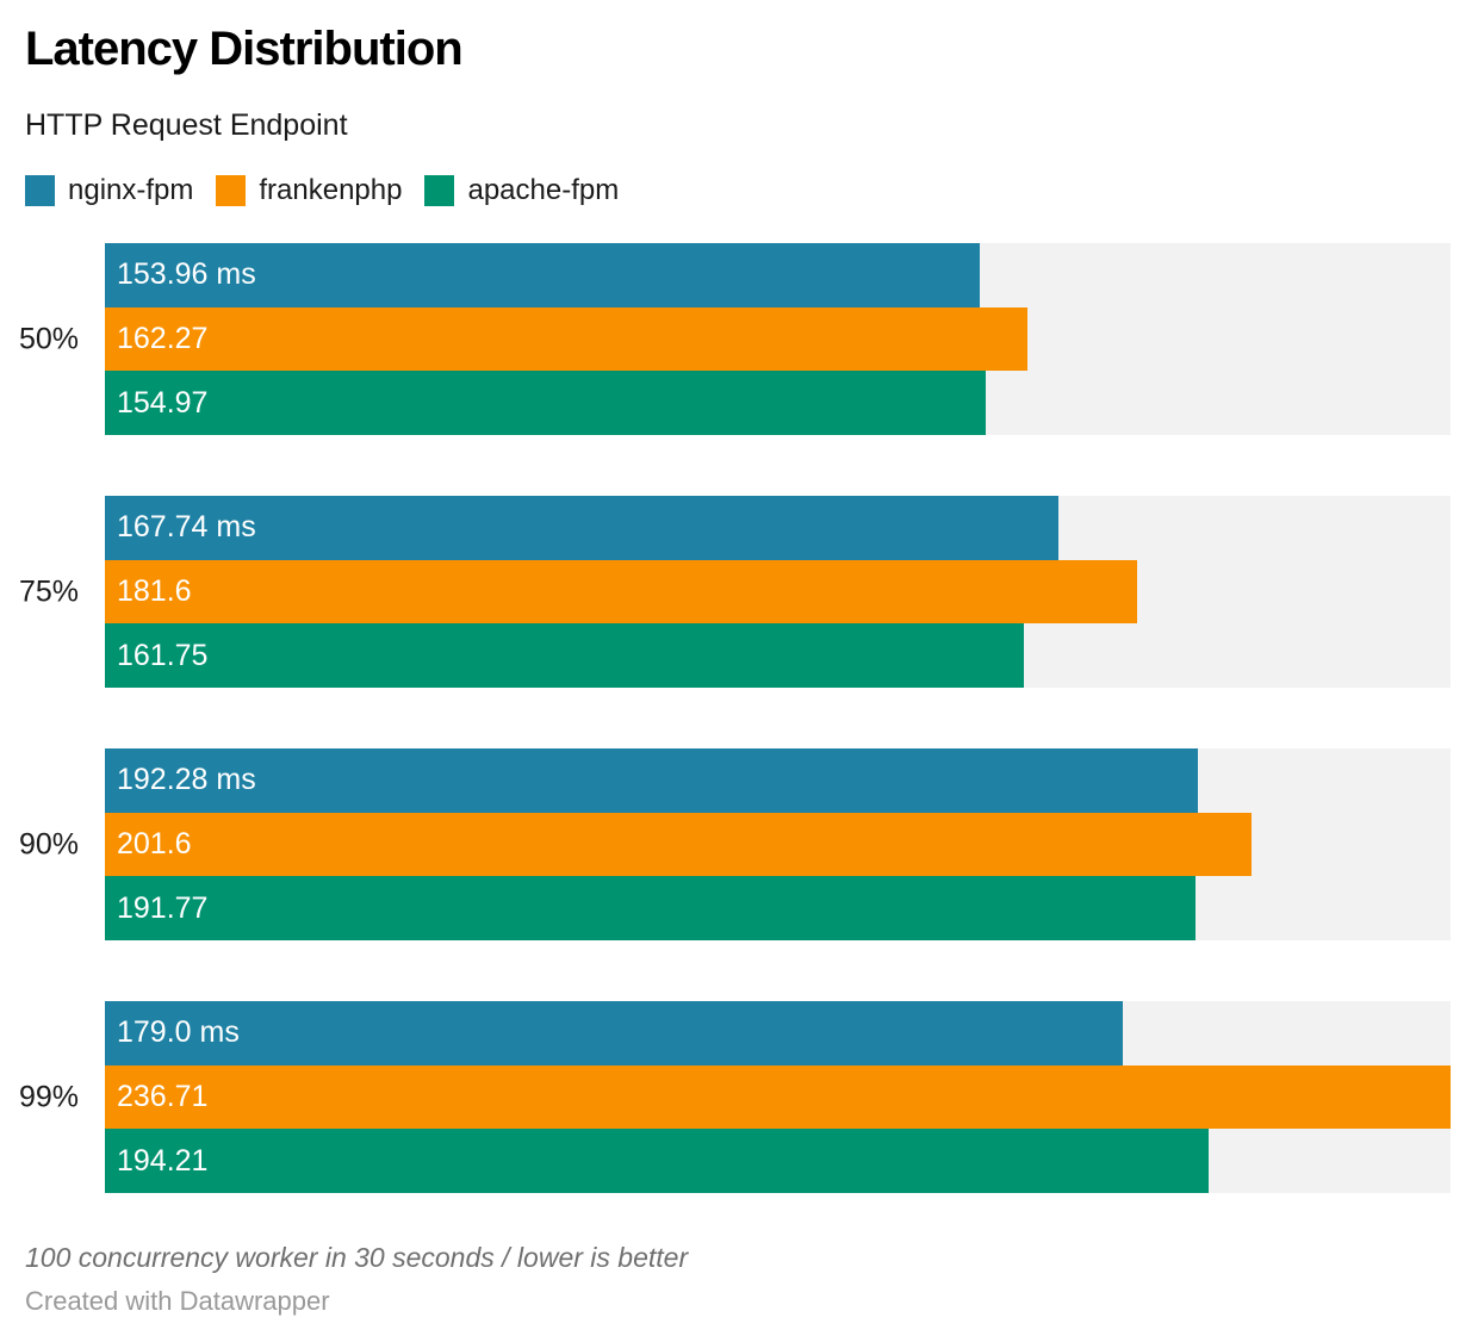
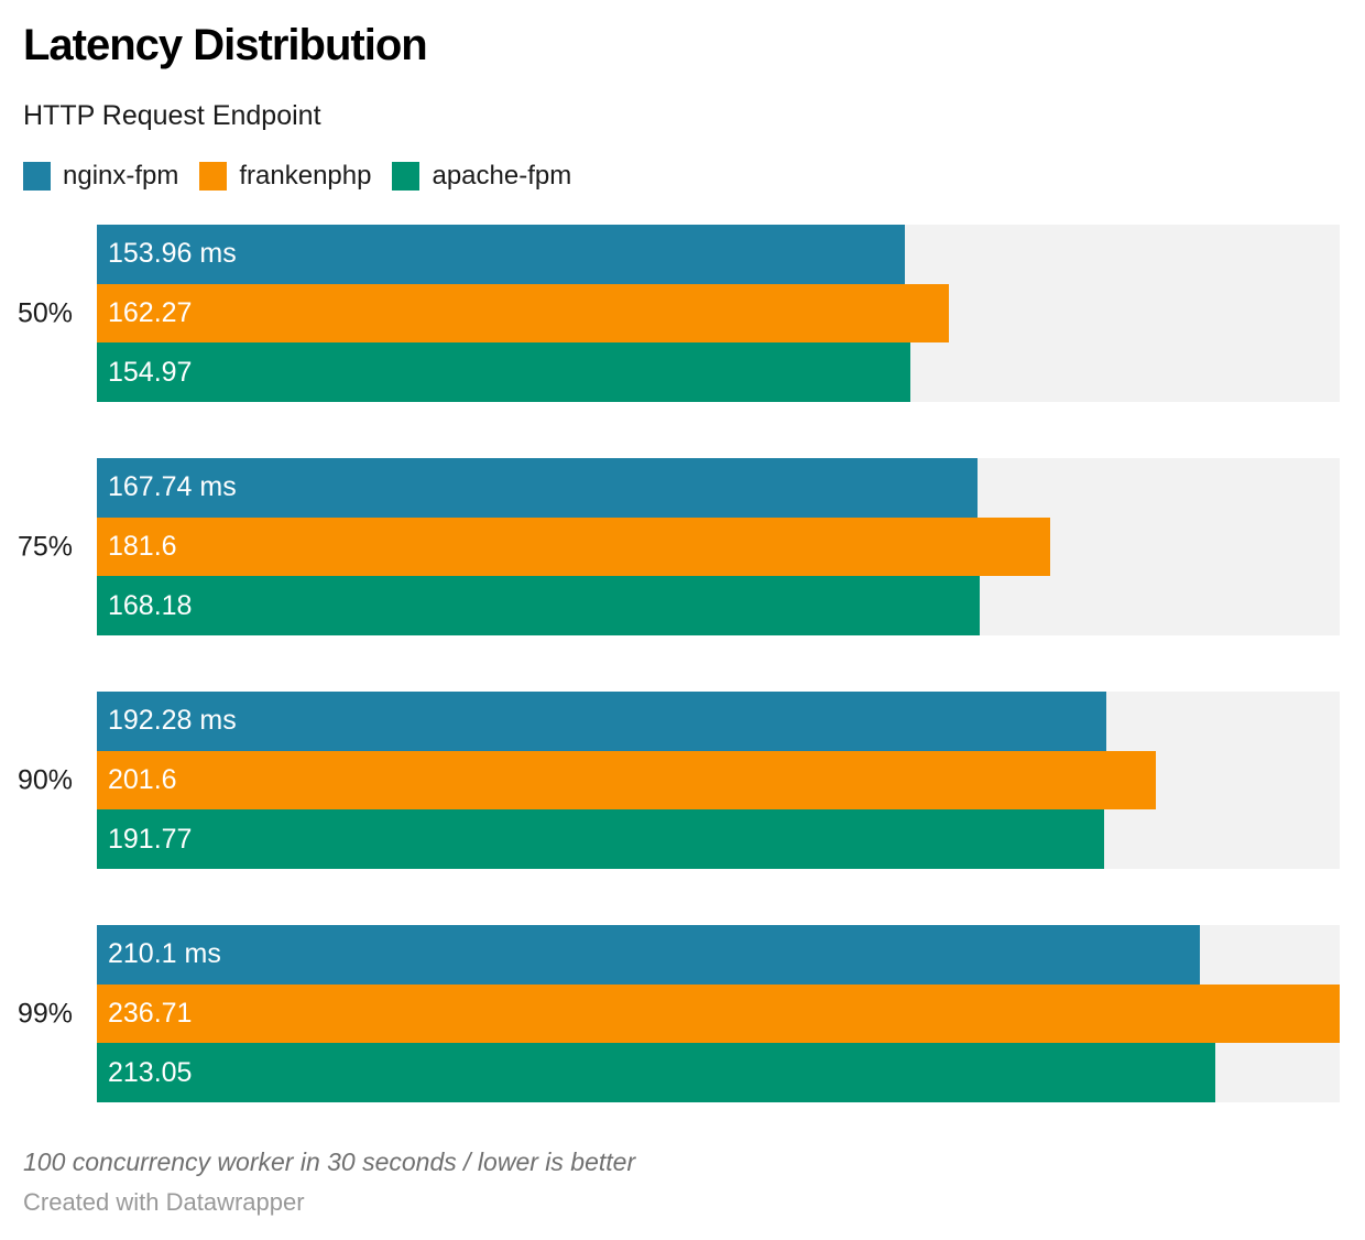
apache-fpm/75%: 161.75 -> 168.18
nginx-fpm/99%: 179.0 -> 210.1
apache-fpm/99%: 194.21 -> 213.05
